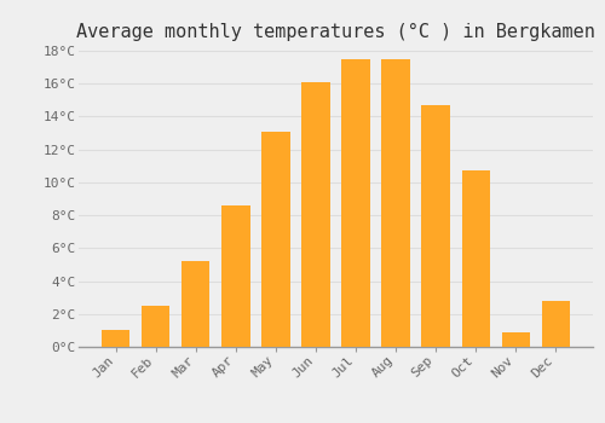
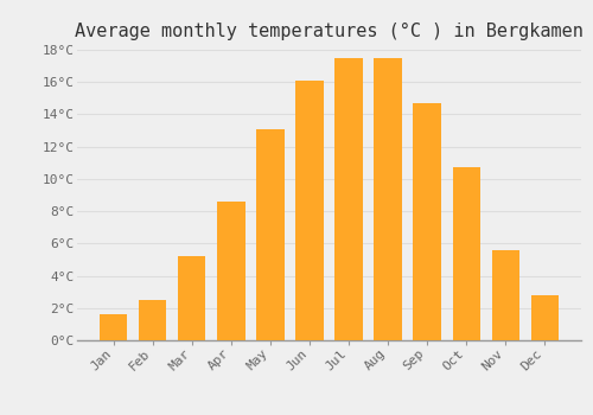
Jan: 1.0°C -> 1.6°C
Nov: 0.9°C -> 5.6°C
